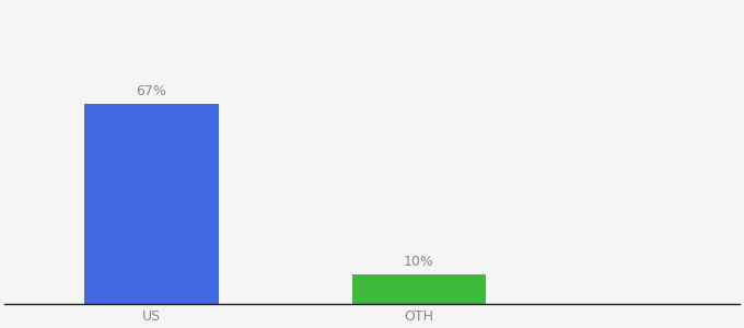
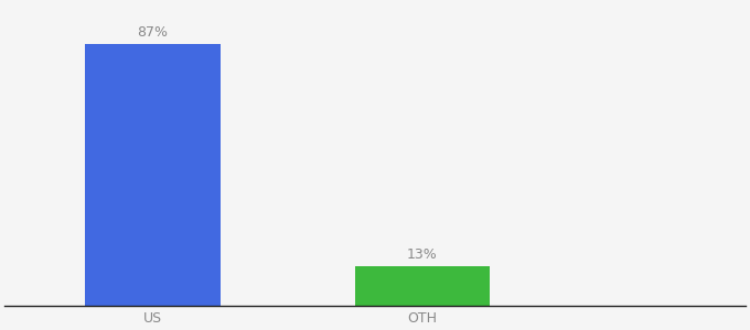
US: 67% -> 87%
OTH: 10% -> 13%
